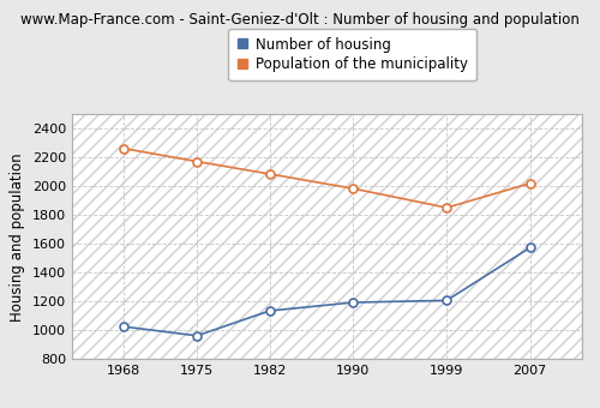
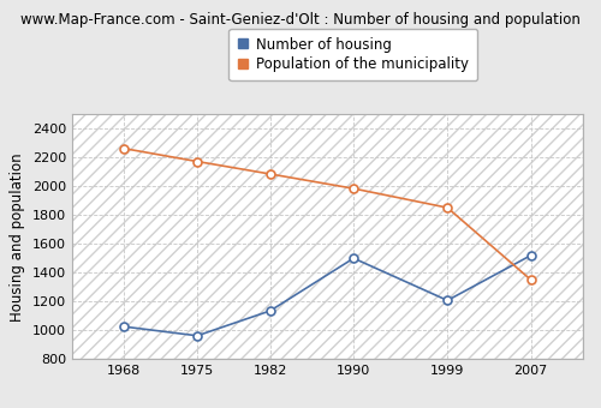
Number of housing/1990: 1190 -> 1500
Number of housing/2007: 1570 -> 1520
Population of the municipality/2007: 2020 -> 1350
